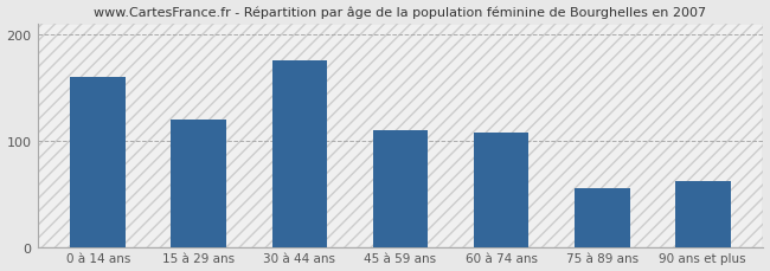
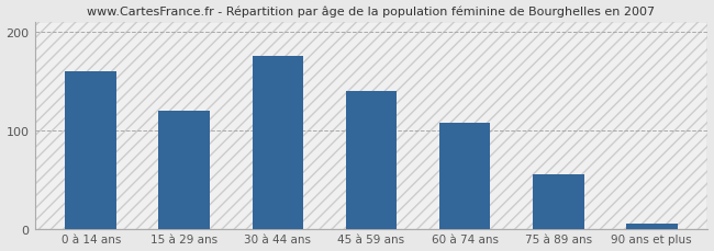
45 à 59 ans: 110 -> 140
90 ans et plus: 62 -> 5
